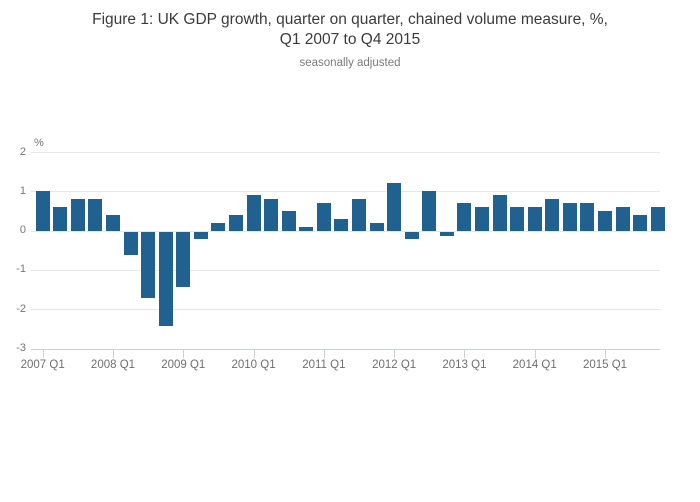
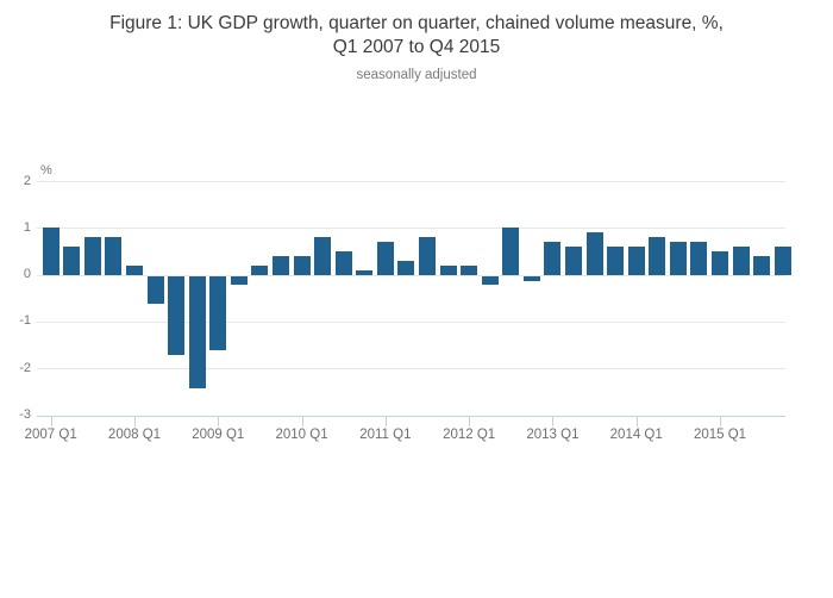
2008 Q1: 0.4 -> 0.2
2009 Q1: -1.4 -> -1.6
2010 Q1: 0.9 -> 0.4
2012 Q1: 1.2 -> 0.2
